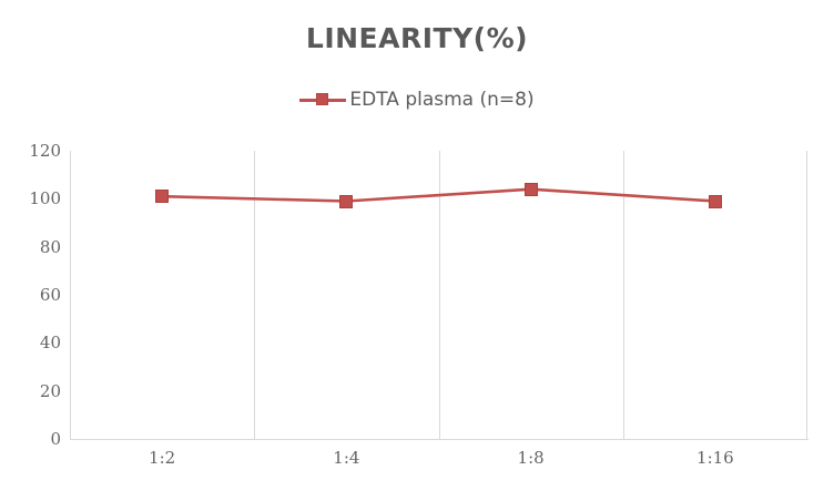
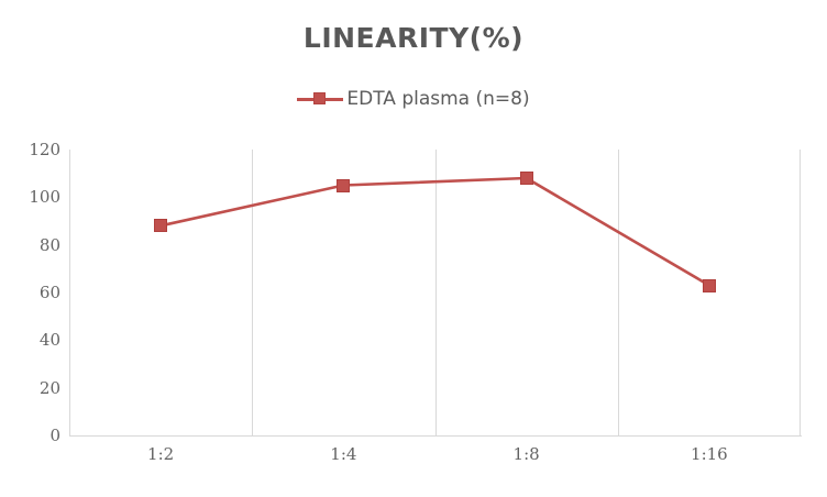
1:2: 101 -> 88
1:4: 99 -> 105
1:8: 104 -> 108
1:16: 99 -> 63
